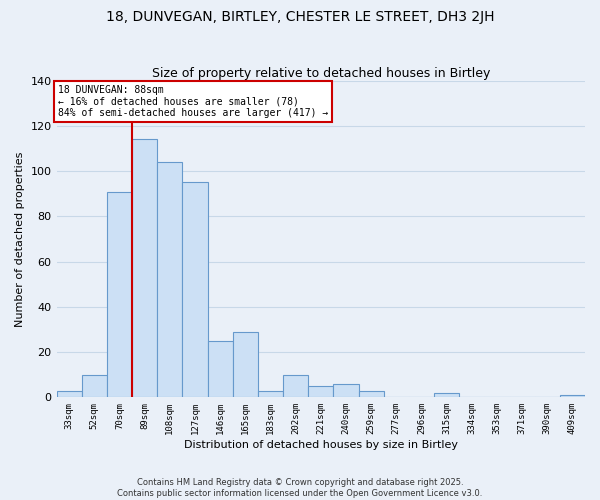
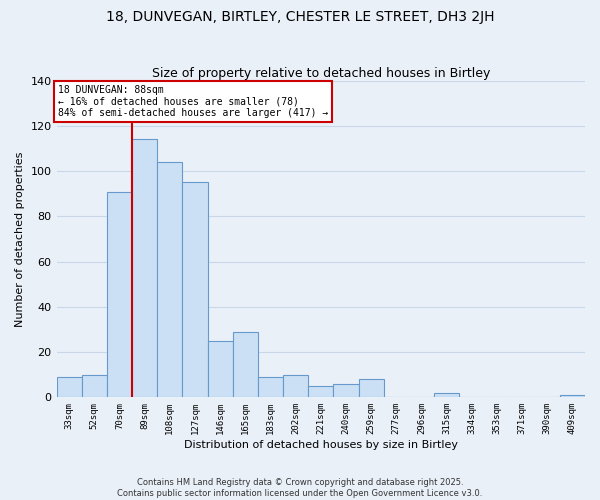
33sqm: 3 -> 9
183sqm: 3 -> 9
259sqm: 3 -> 8
